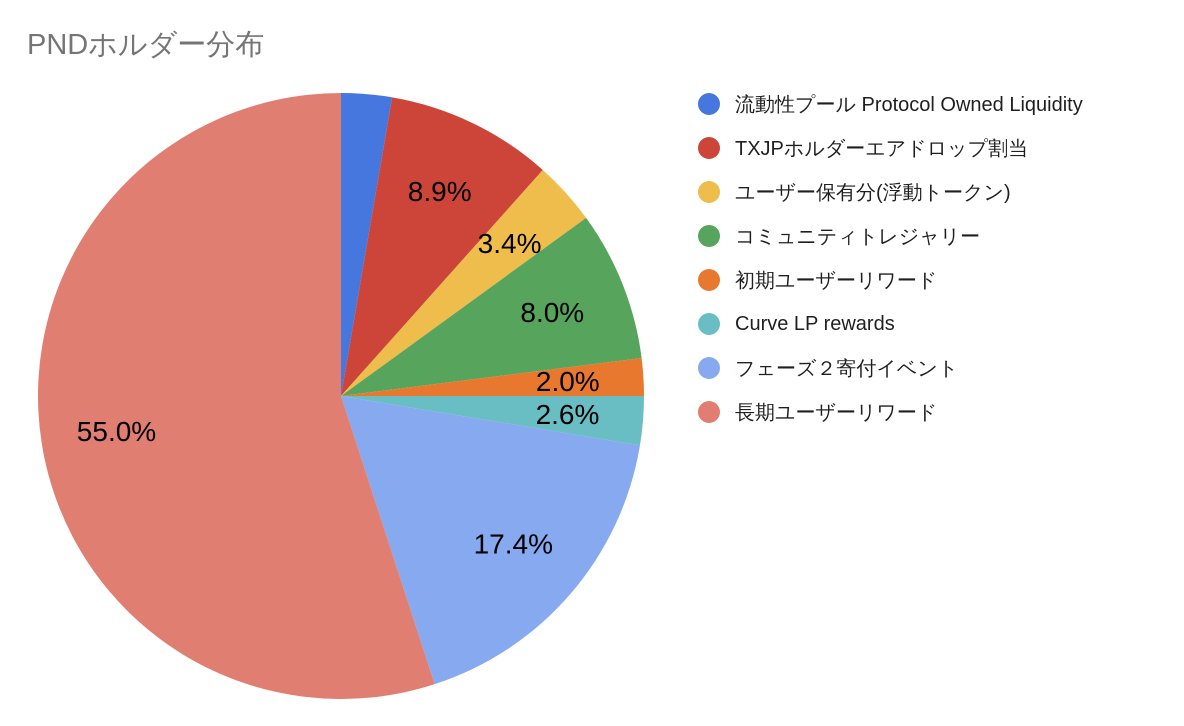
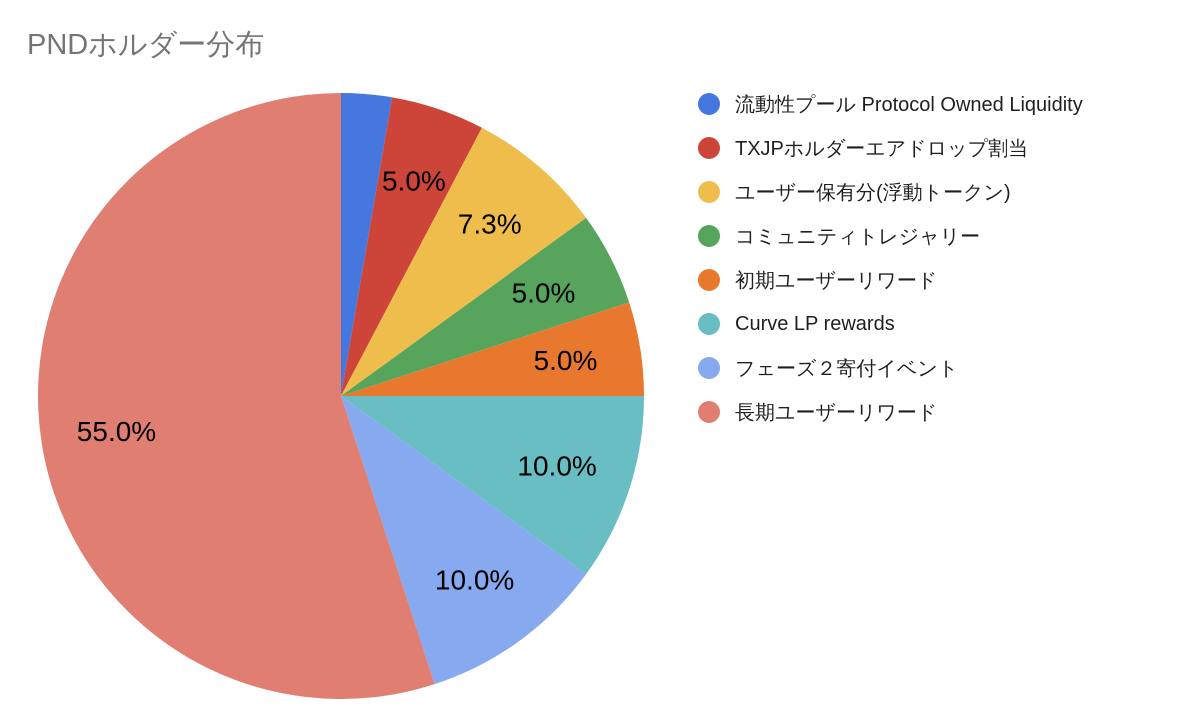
TXJPホルダーエアドロップ割当: 8.9% -> 5.0%
ユーザー保有分(浮動トークン): 3.4% -> 7.3%
コミュニティトレジャリー: 8.0% -> 5.0%
初期ユーザーリワード: 2.0% -> 5.0%
Curve LP rewards: 2.6% -> 10.0%
フェーズ２寄付イベント: 17.4% -> 10.0%
